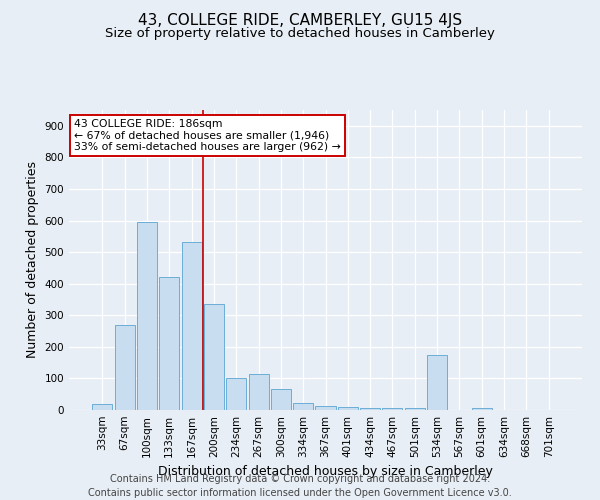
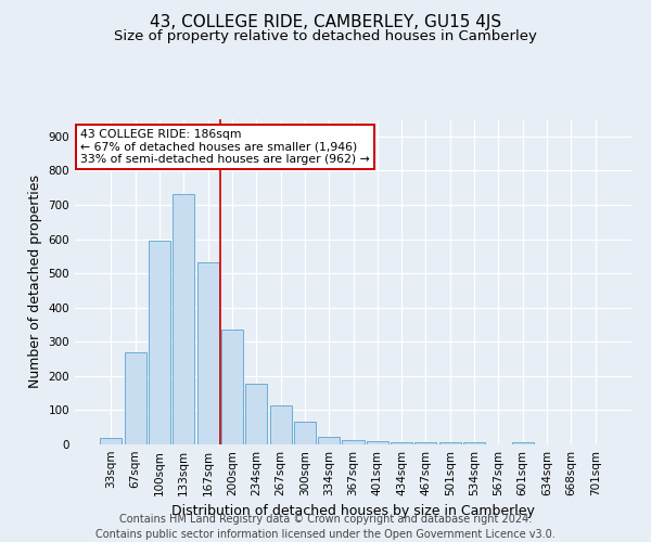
133sqm: 420 -> 730
234sqm: 100 -> 178
534sqm: 175 -> 5
